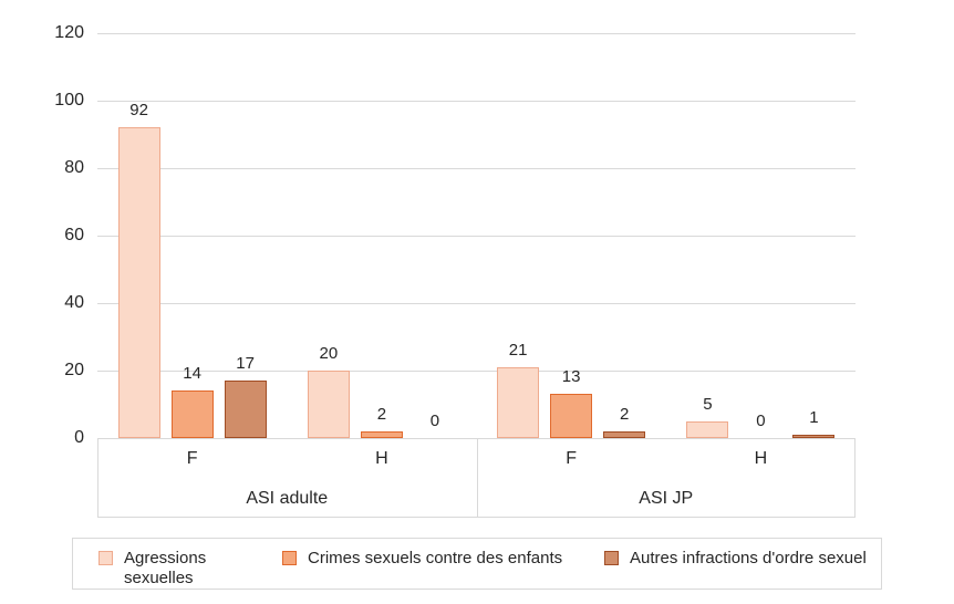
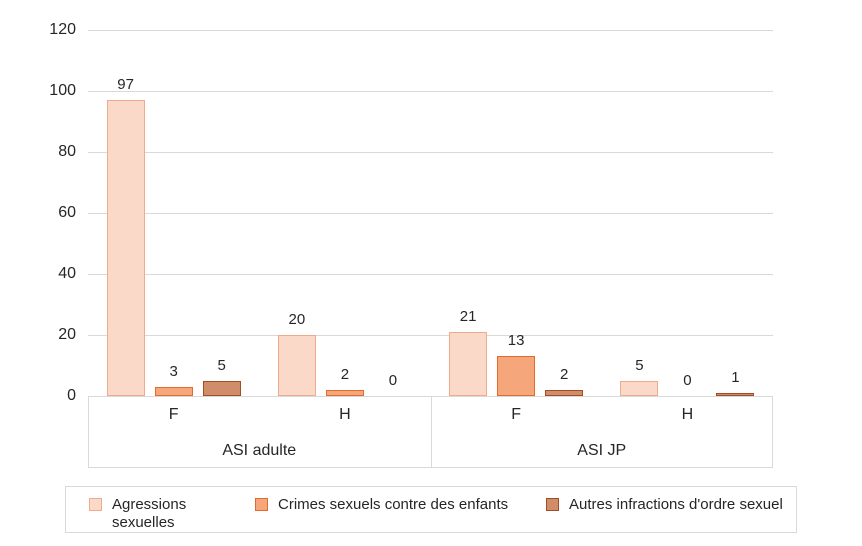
Agressions sexuelles/ASI adulte F: 92 -> 97
Crimes sexuels contre des enfants/ASI adulte F: 14 -> 3
Autres infractions d'ordre sexuel/ASI adulte F: 17 -> 5
